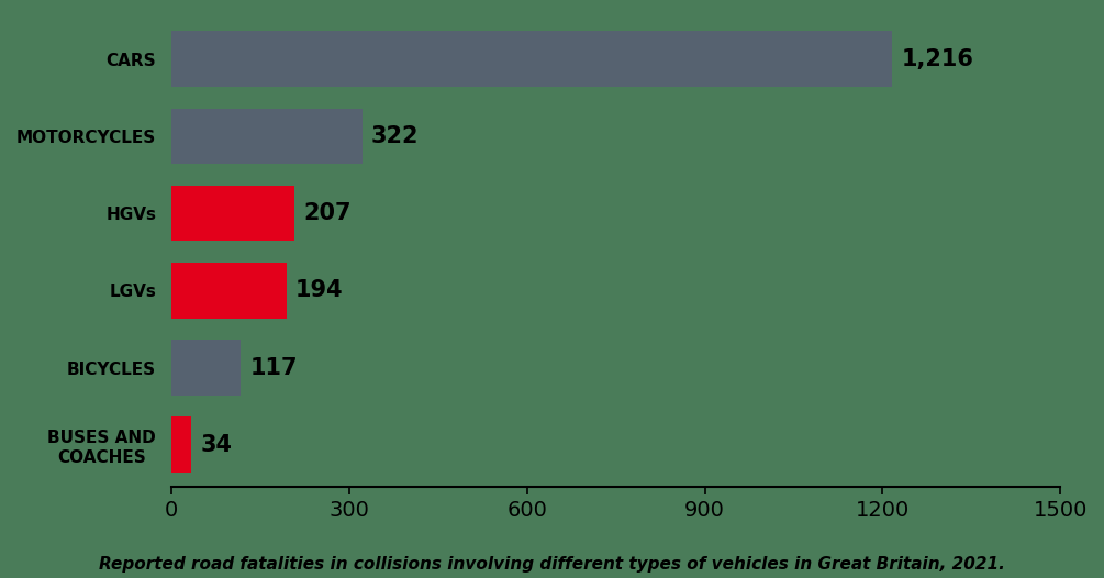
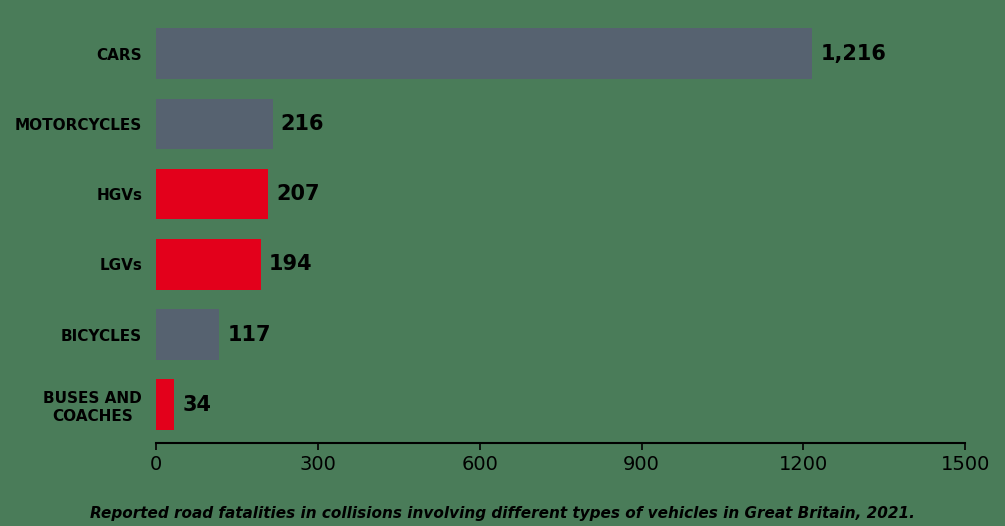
MOTORCYCLES: 322 -> 216
